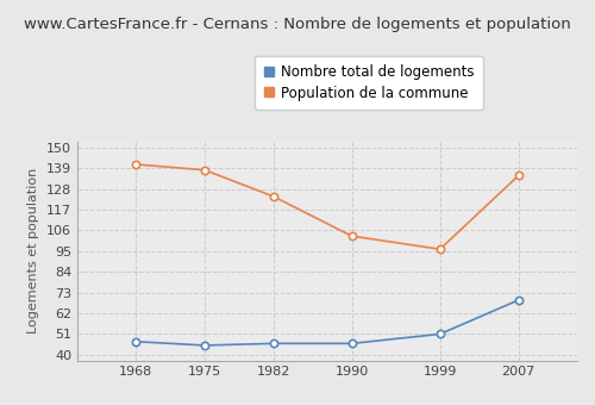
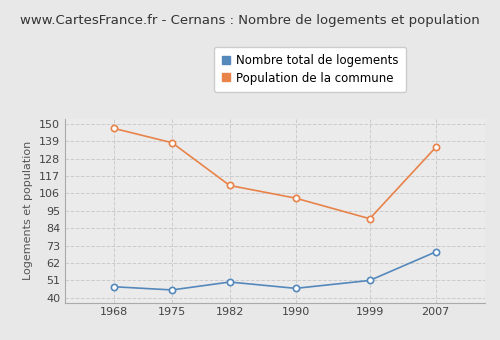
Population de la commune/1968: 141 -> 147
Nombre total de logements/1982: 46 -> 50
Population de la commune/1982: 124 -> 111
Population de la commune/1999: 96 -> 90
